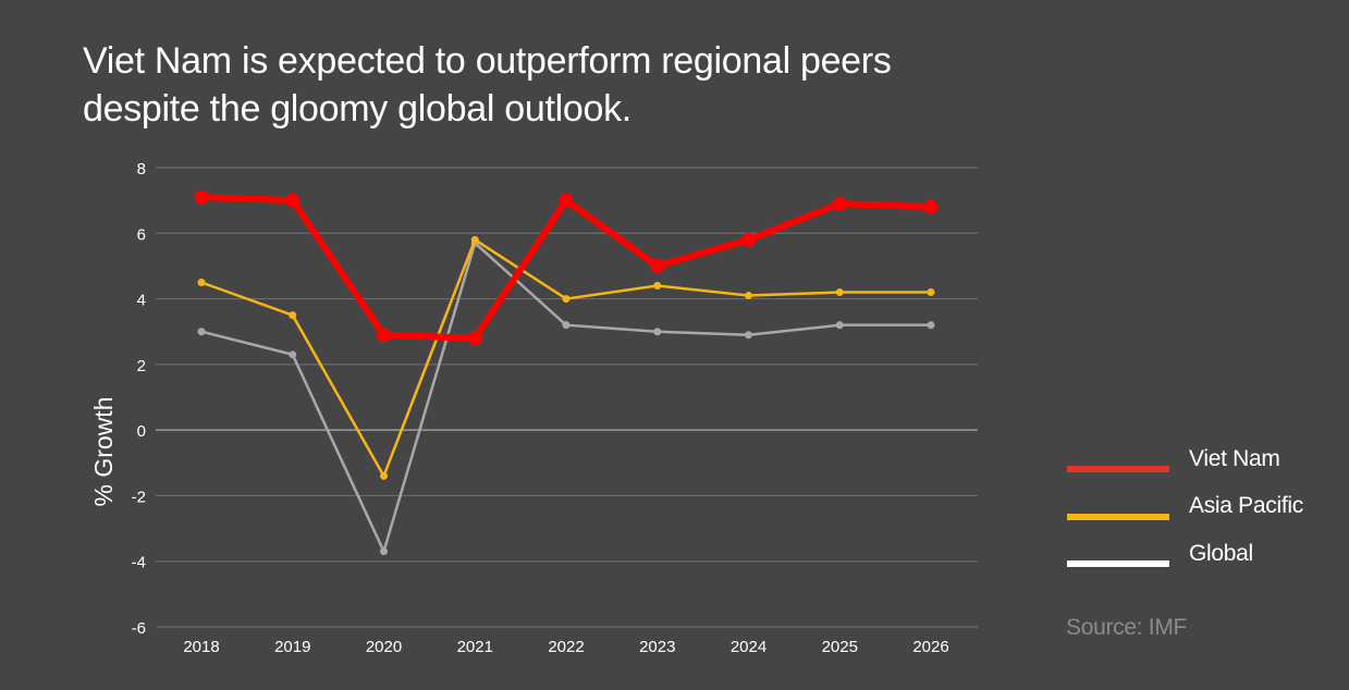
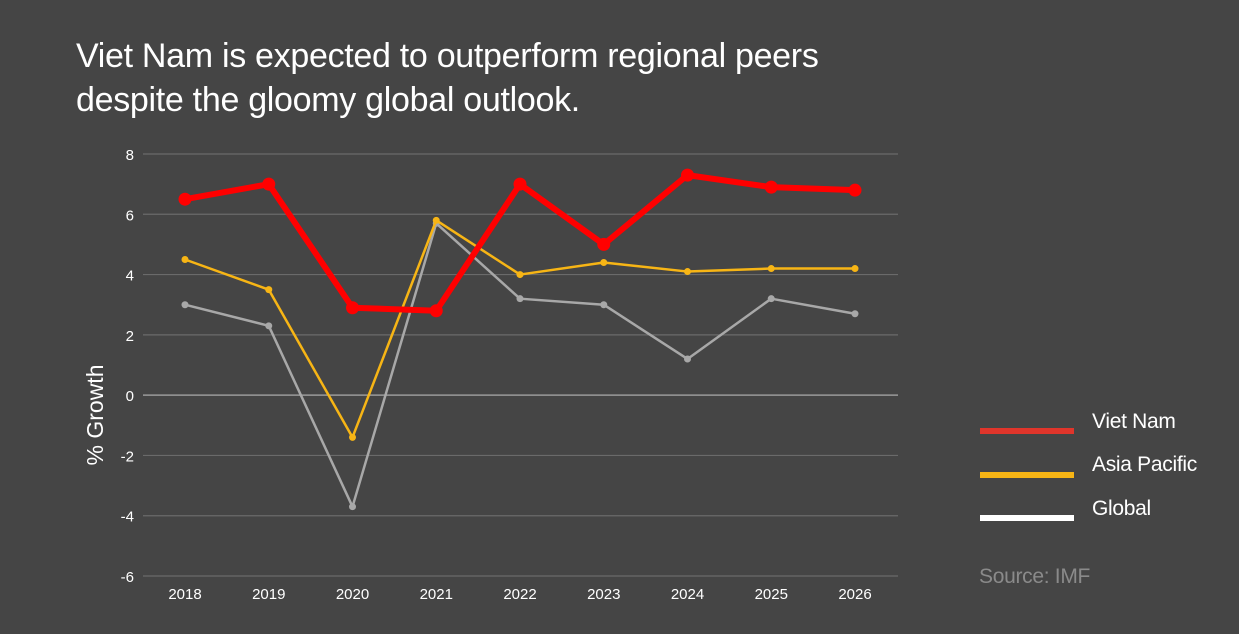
Viet Nam/2018: 7.1 -> 6.5
Viet Nam/2024: 5.8 -> 7.3
Global/2024: 2.9 -> 1.2
Global/2026: 3.2 -> 2.7
